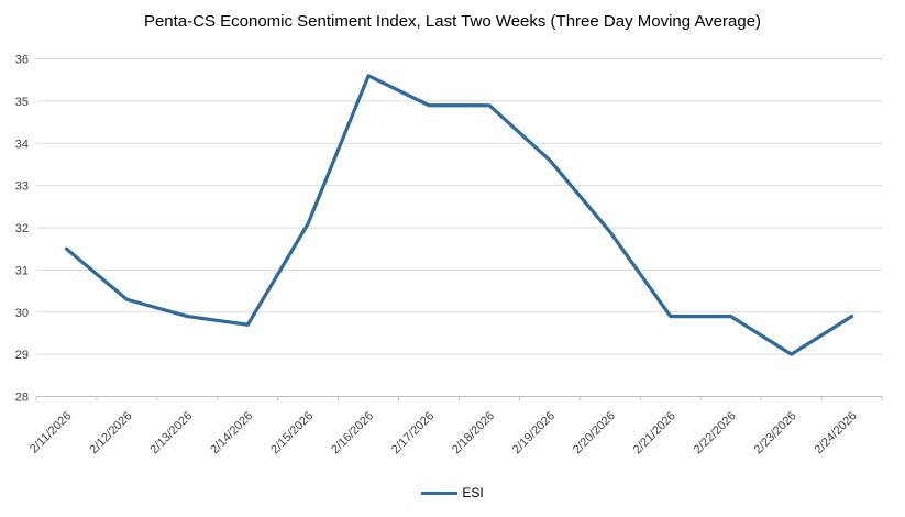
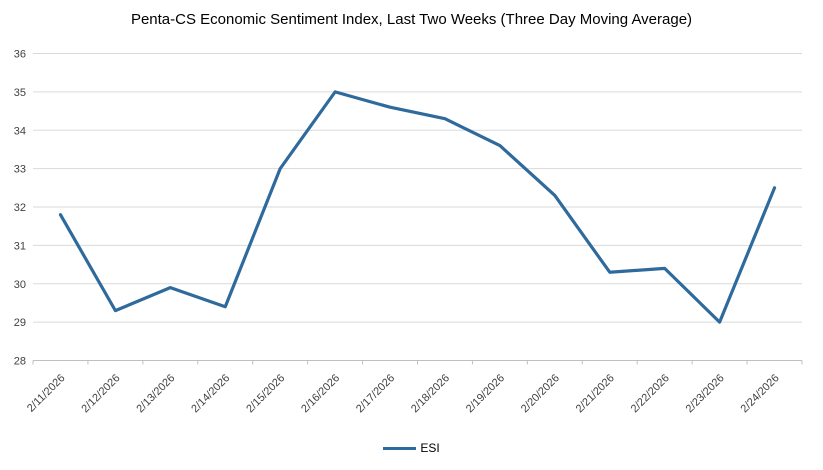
2/11/2026: 31.5 -> 31.8
2/12/2026: 30.3 -> 29.3
2/14/2026: 29.7 -> 29.4
2/15/2026: 32.1 -> 33.0
2/16/2026: 35.6 -> 35.0
2/17/2026: 34.9 -> 34.6
2/18/2026: 34.9 -> 34.3
2/20/2026: 31.9 -> 32.3
2/21/2026: 29.9 -> 30.3
2/22/2026: 29.9 -> 30.4
2/24/2026: 29.9 -> 32.5
